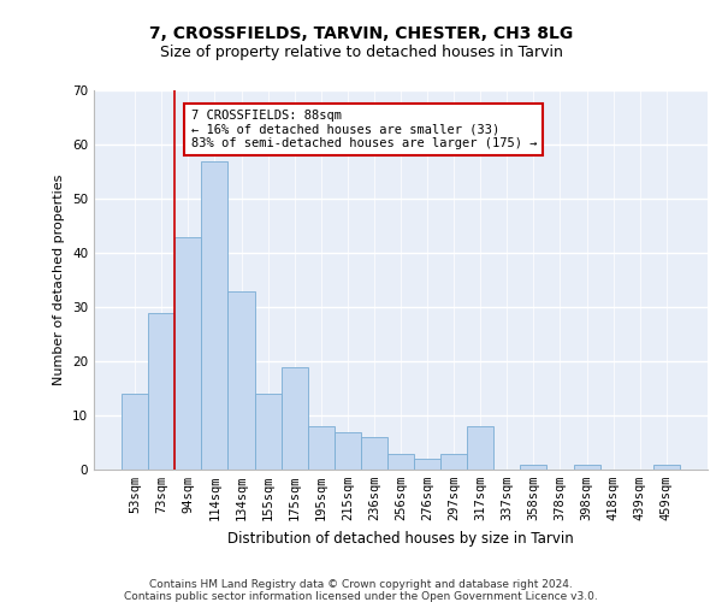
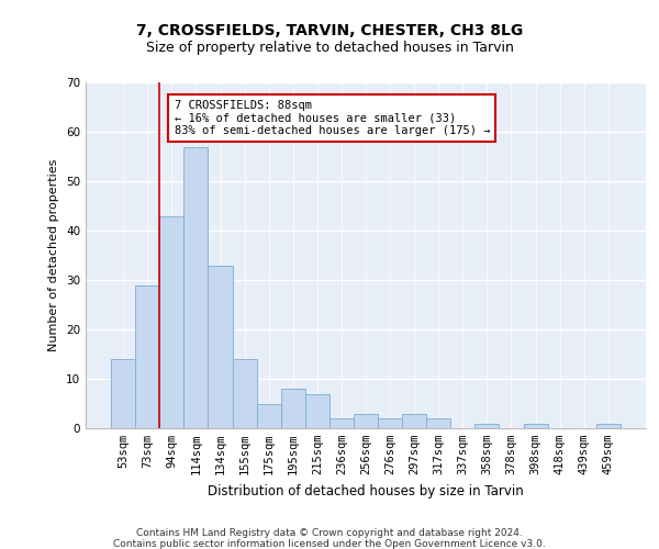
175sqm: 19 -> 5
236sqm: 6 -> 2
317sqm: 8 -> 2
